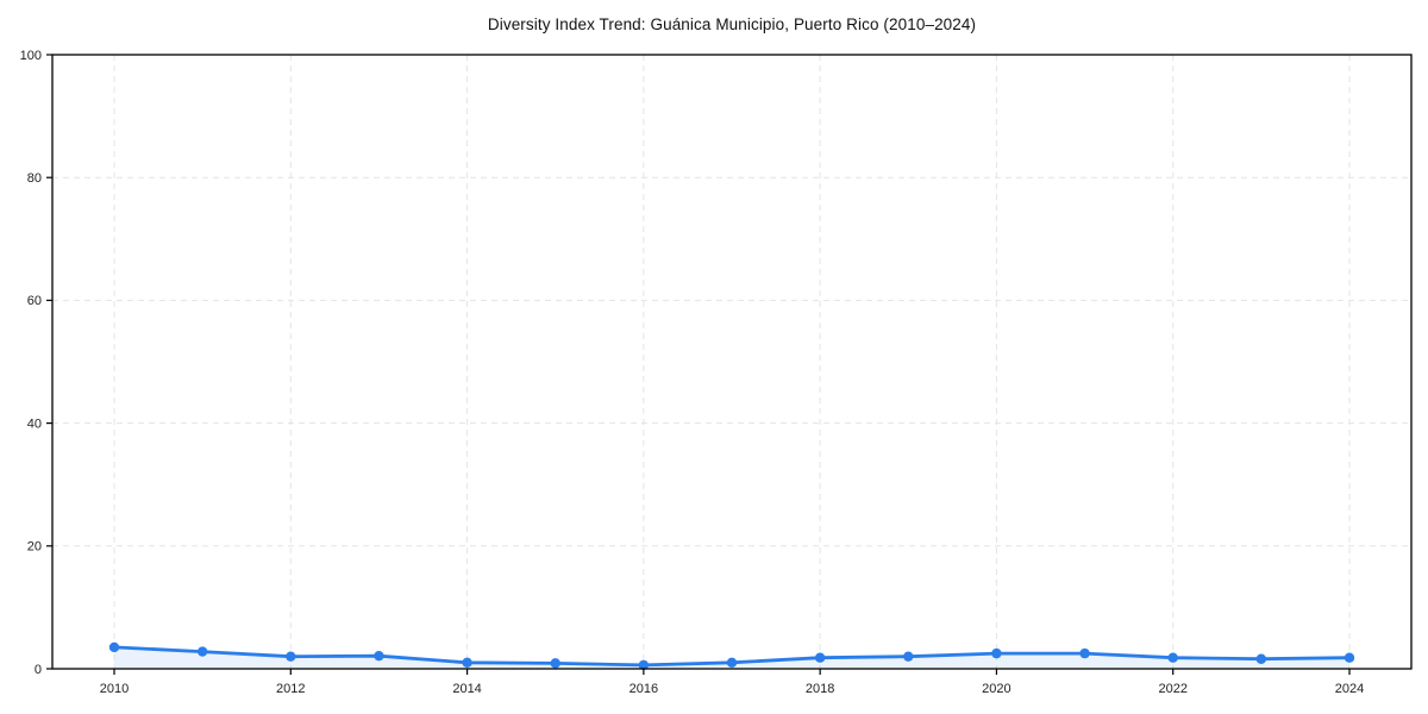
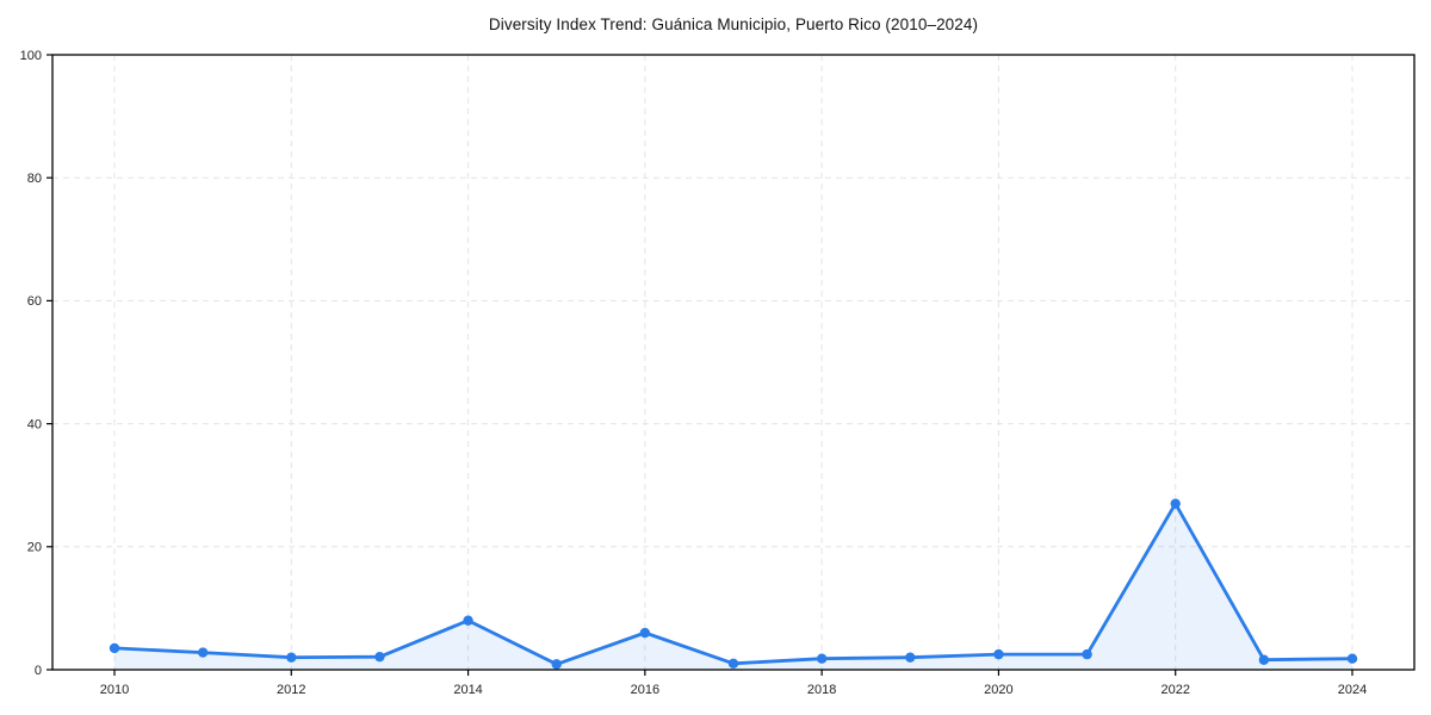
2014: 1 -> 8
2016: 1 -> 6
2022: 2 -> 27
